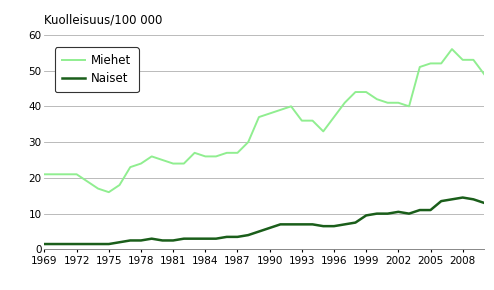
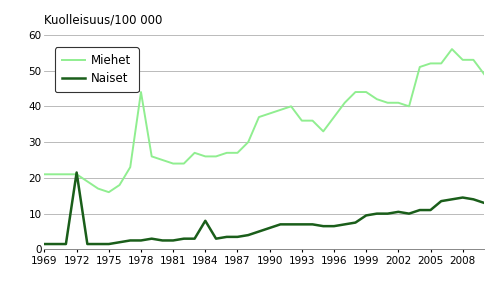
Naiset/1972: 1.5 -> 21.5
Miehet/1978: 24 -> 44
Naiset/1984: 3.0 -> 8.0
